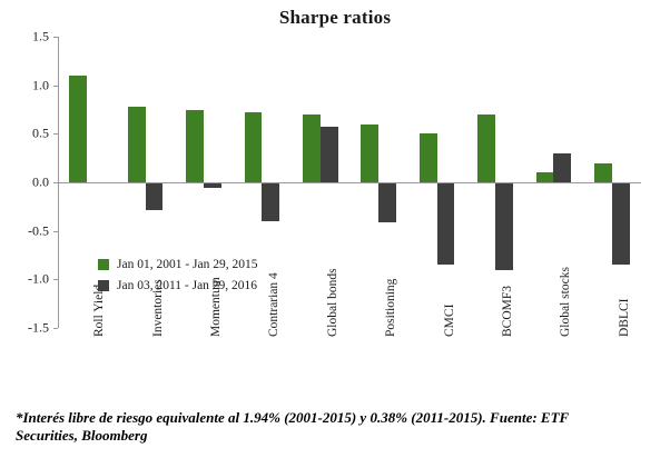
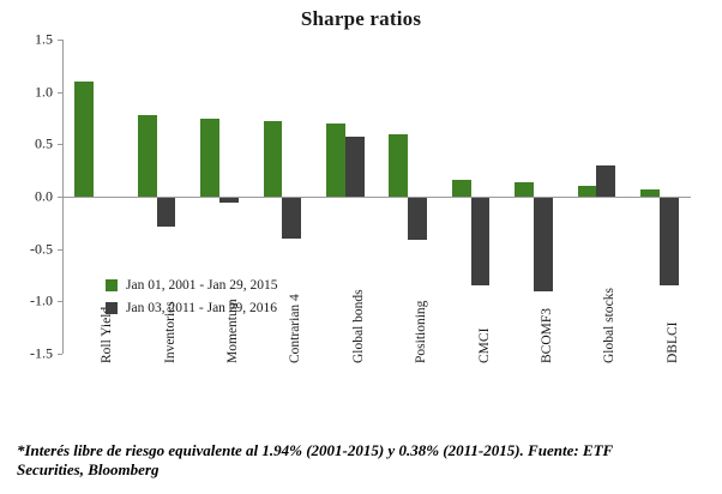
Jan 01, 2001 - Jan 29, 2015/CMCI: 0.5 -> 0.2
Jan 01, 2001 - Jan 29, 2015/BCOMF3: 0.7 -> 0.1
Jan 01, 2001 - Jan 29, 2015/DBLCI: 0.2 -> 0.1
